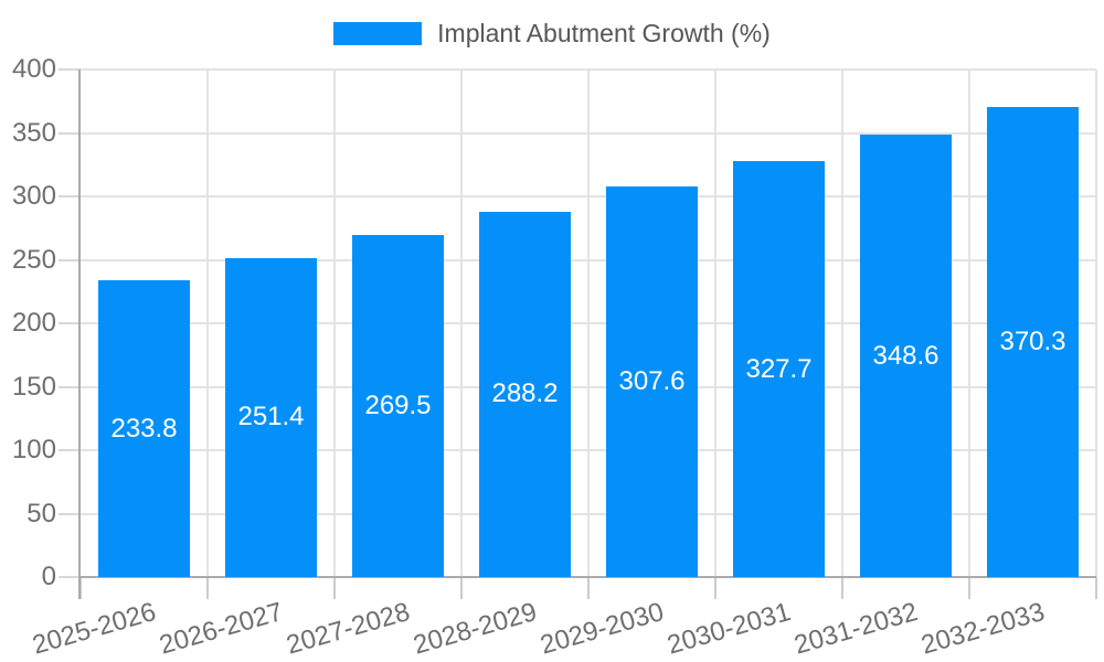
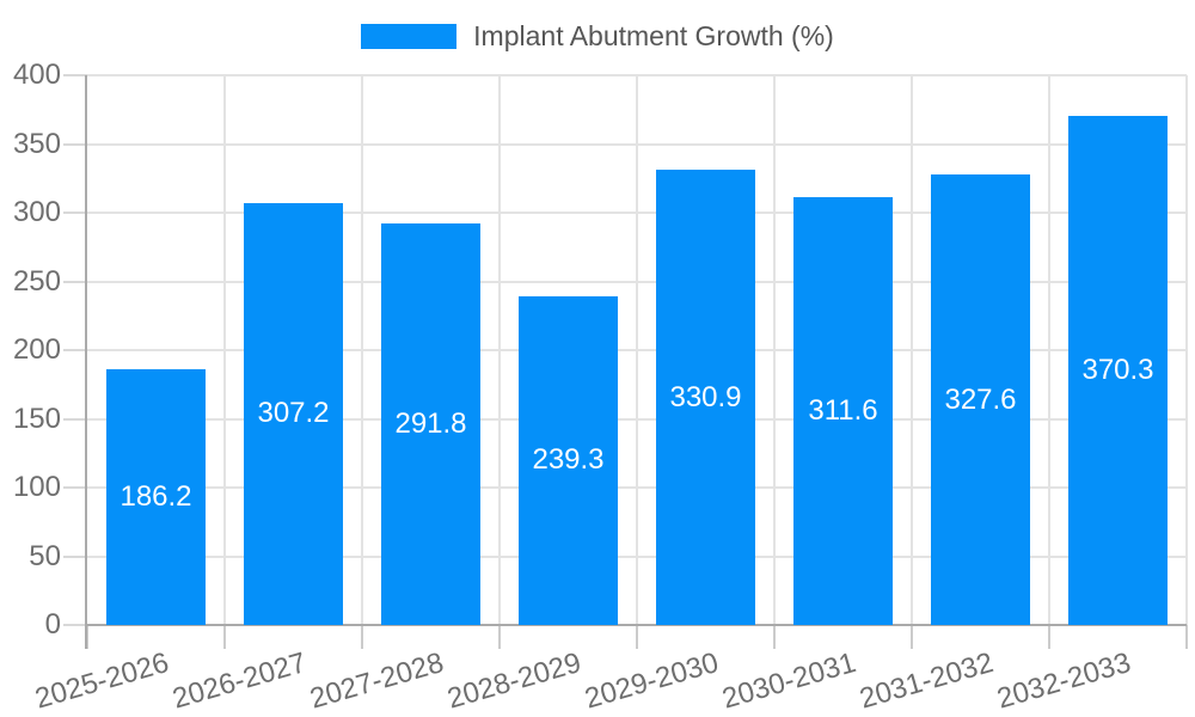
2025-2026: 233.8 -> 186.2
2026-2027: 251.4 -> 307.2
2027-2028: 269.5 -> 291.8
2028-2029: 288.2 -> 239.3
2029-2030: 307.6 -> 330.9
2030-2031: 327.7 -> 311.6
2031-2032: 348.6 -> 327.6
